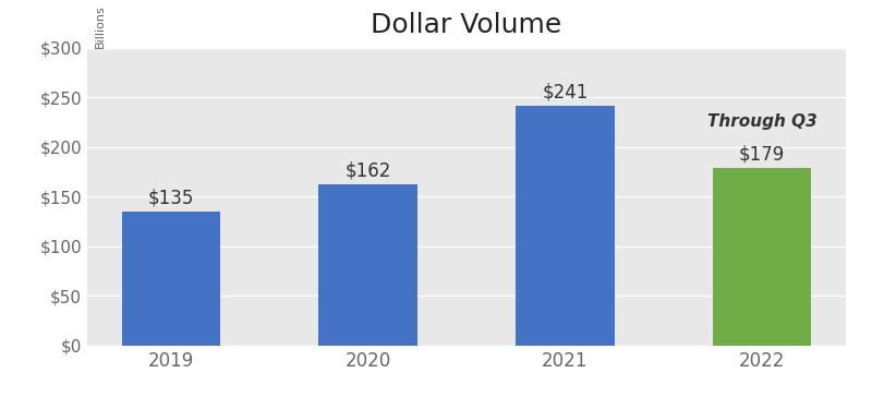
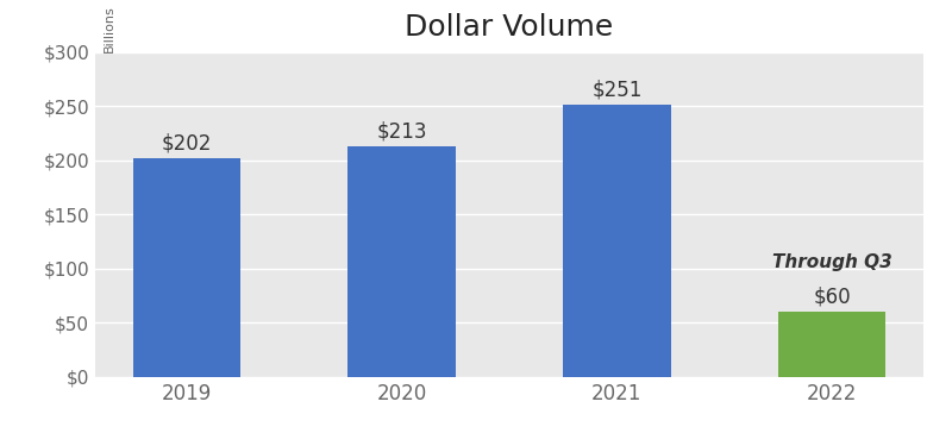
2019: $135 -> $202
2020: $162 -> $213
2021: $241 -> $251
2022: $179 -> $60
